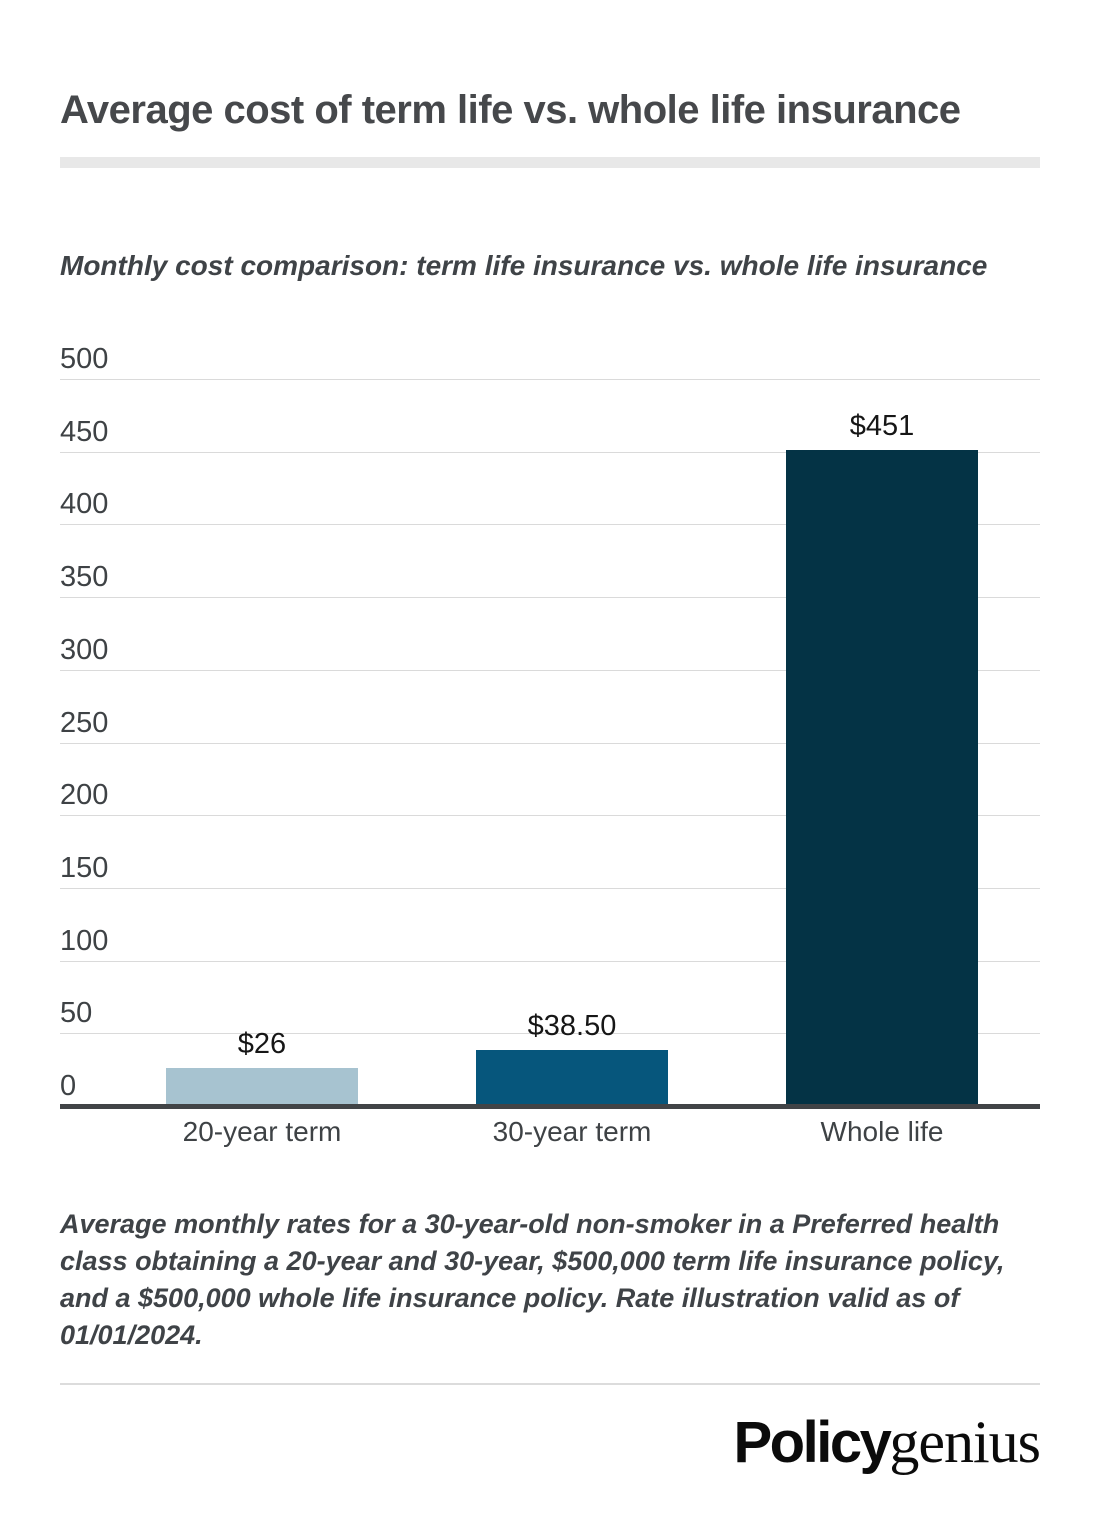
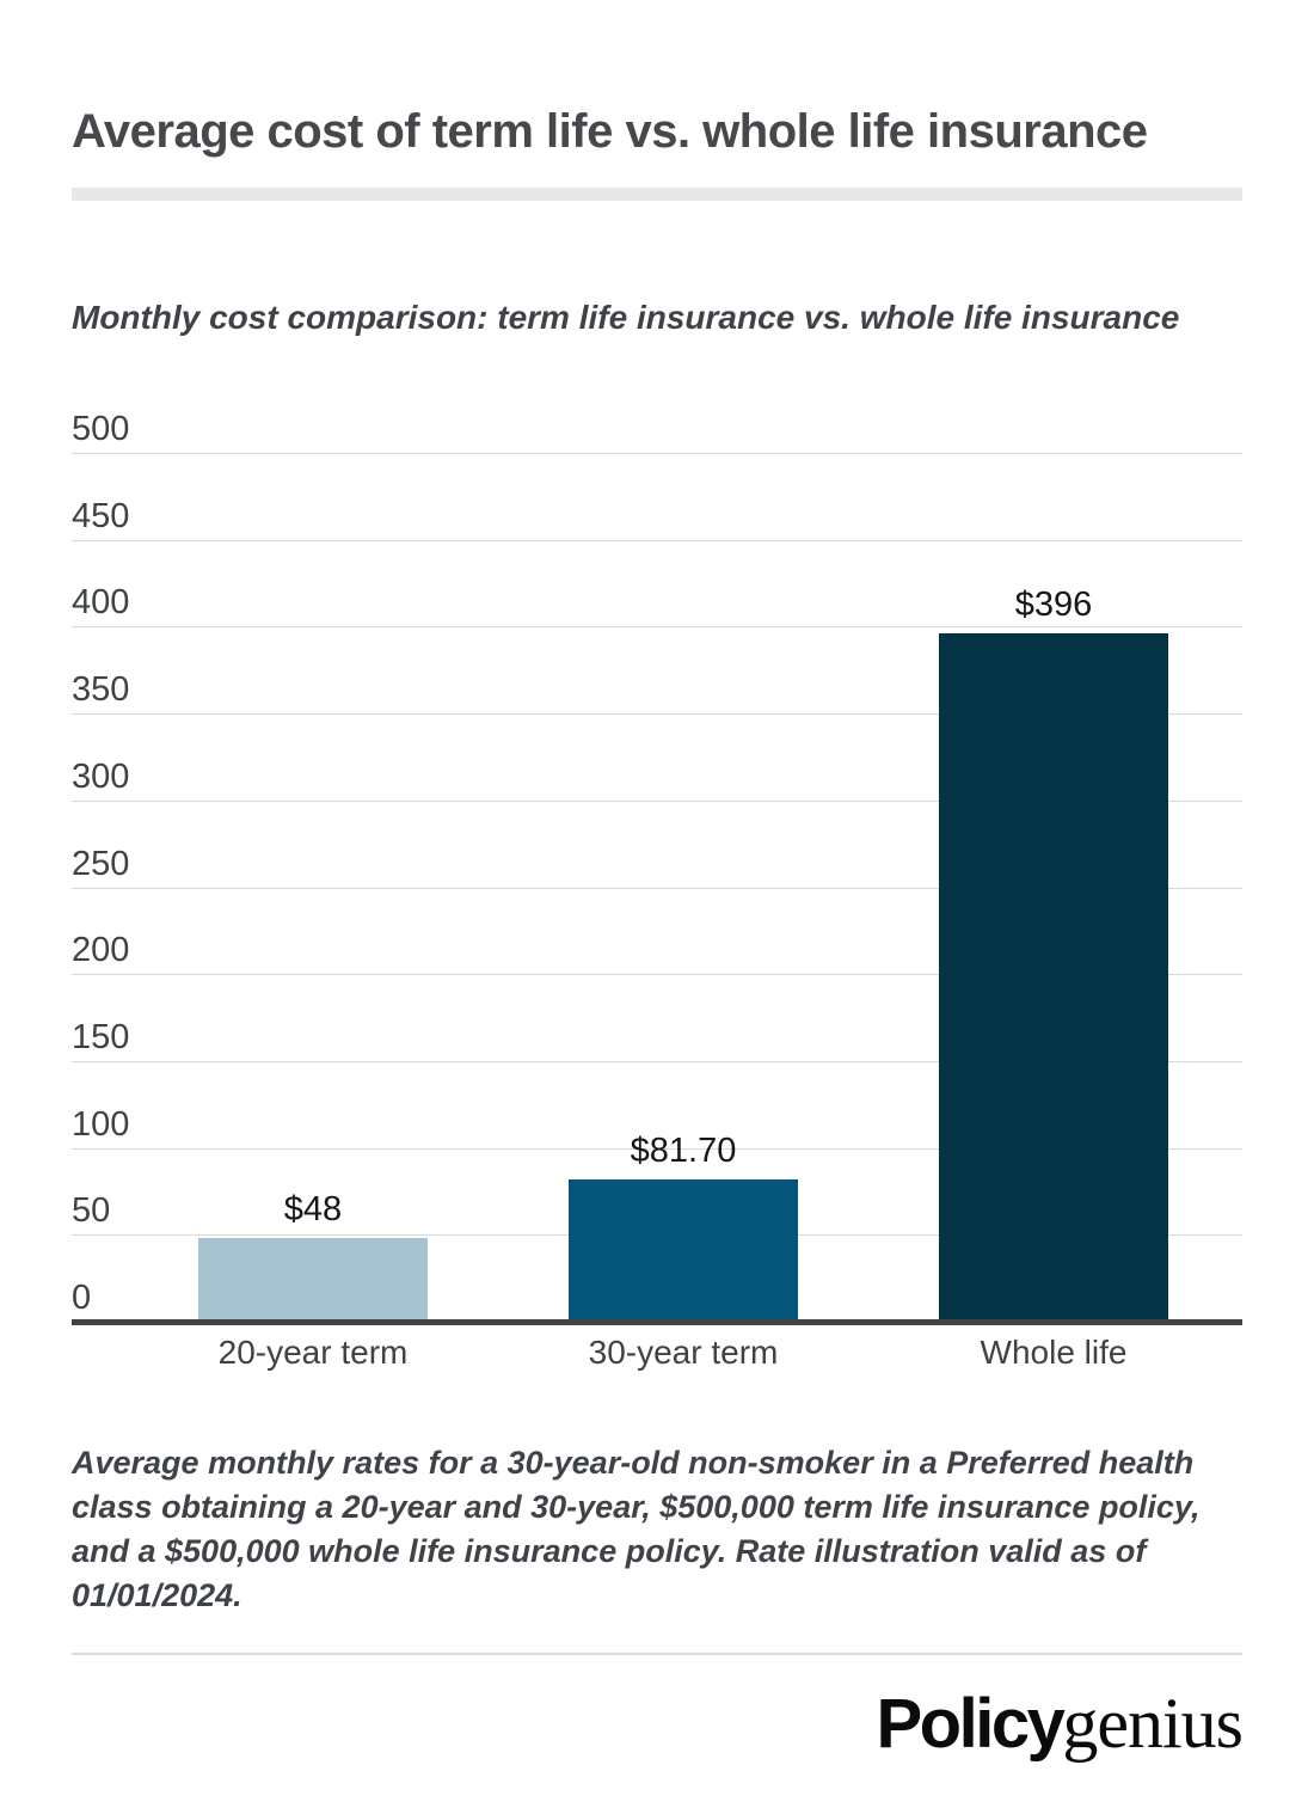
20-year term: $26 -> $48
30-year term: $38.50 -> $81.70
Whole life: $451 -> $396
